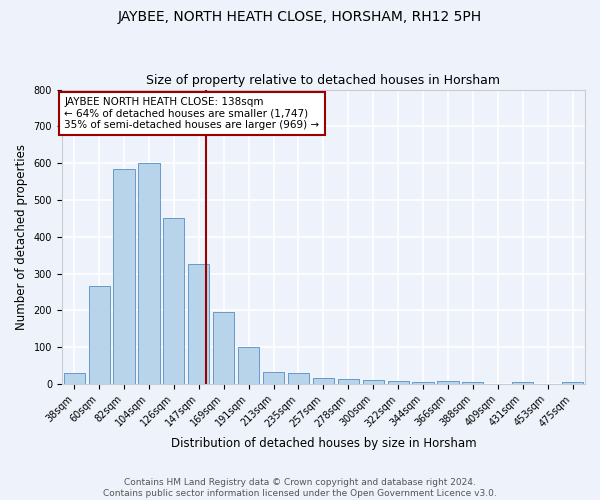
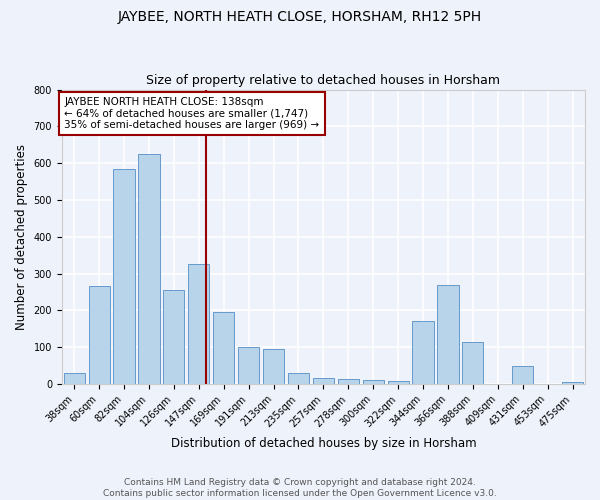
104sqm: 600 -> 625
126sqm: 450 -> 255
213sqm: 33 -> 95
344sqm: 5 -> 170
366sqm: 8 -> 270
388sqm: 5 -> 115
431sqm: 5 -> 50
